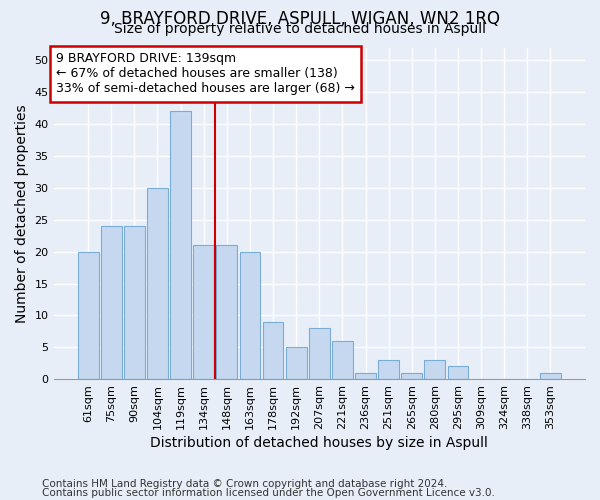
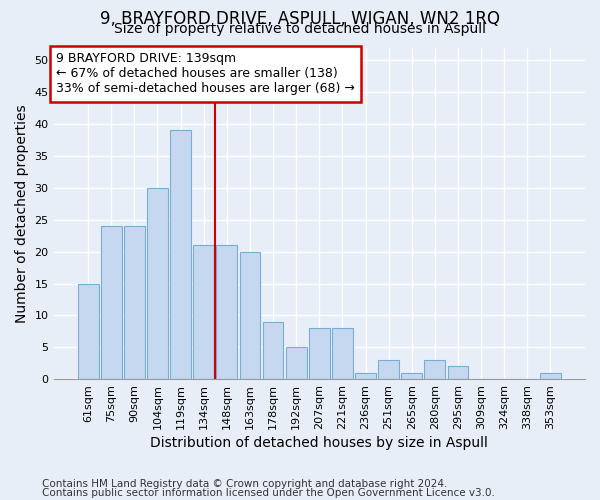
61sqm: 20 -> 15
119sqm: 42 -> 39
221sqm: 6 -> 8
